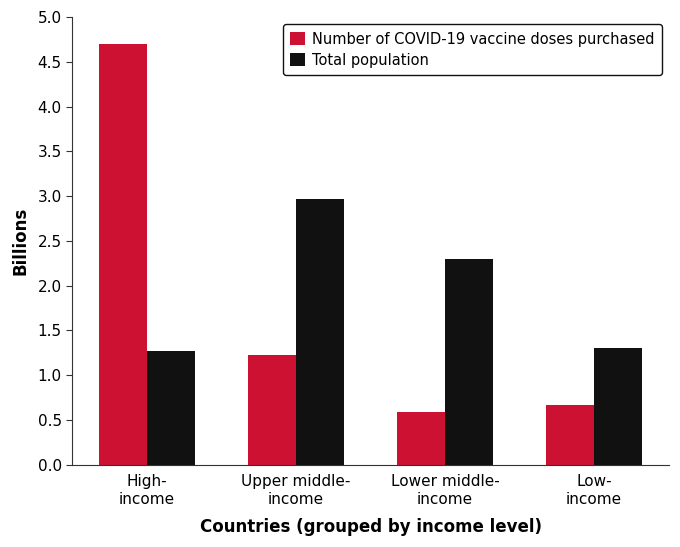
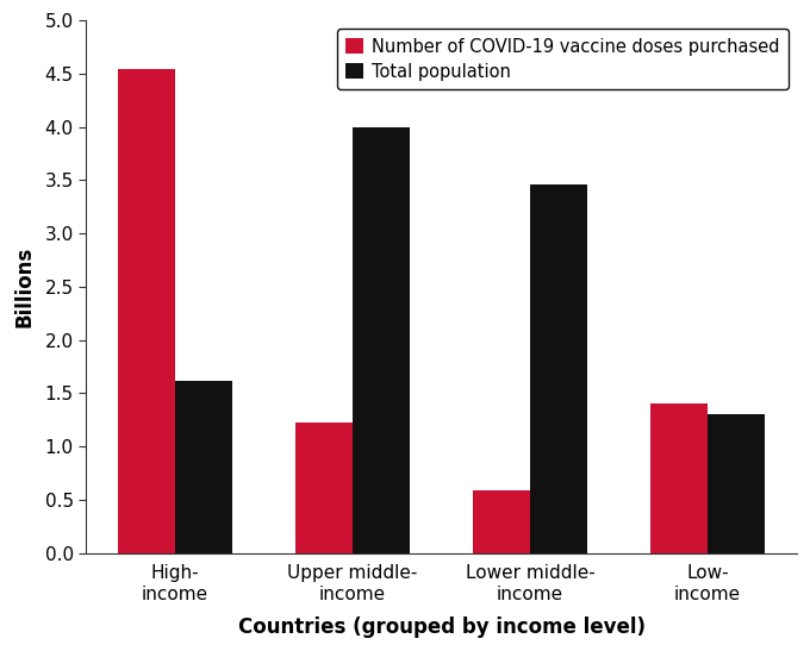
Number of COVID-19 vaccine doses purchased/High- income: 4.70 -> 4.54
Total population/High- income: 1.27 -> 1.62
Total population/Upper middle- income: 2.97 -> 4.00
Total population/Lower middle- income: 2.30 -> 3.46
Number of COVID-19 vaccine doses purchased/Low- income: 0.67 -> 1.40
